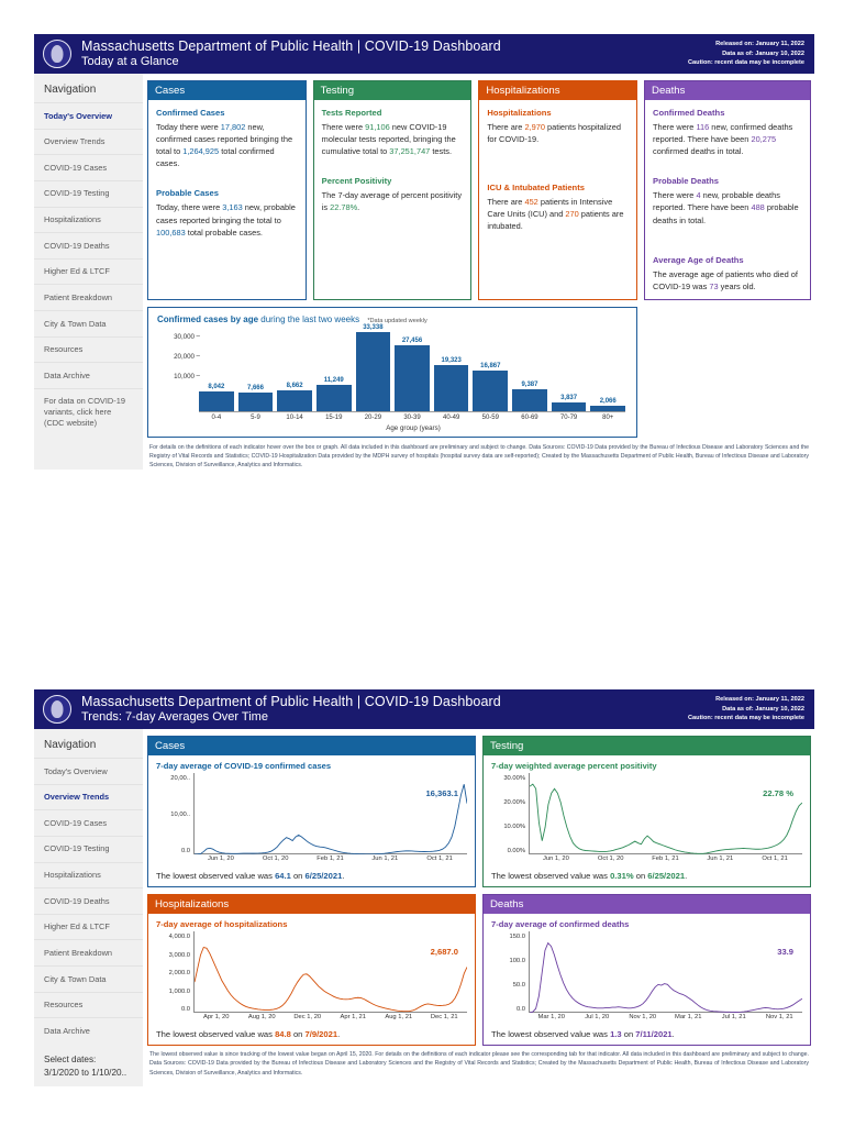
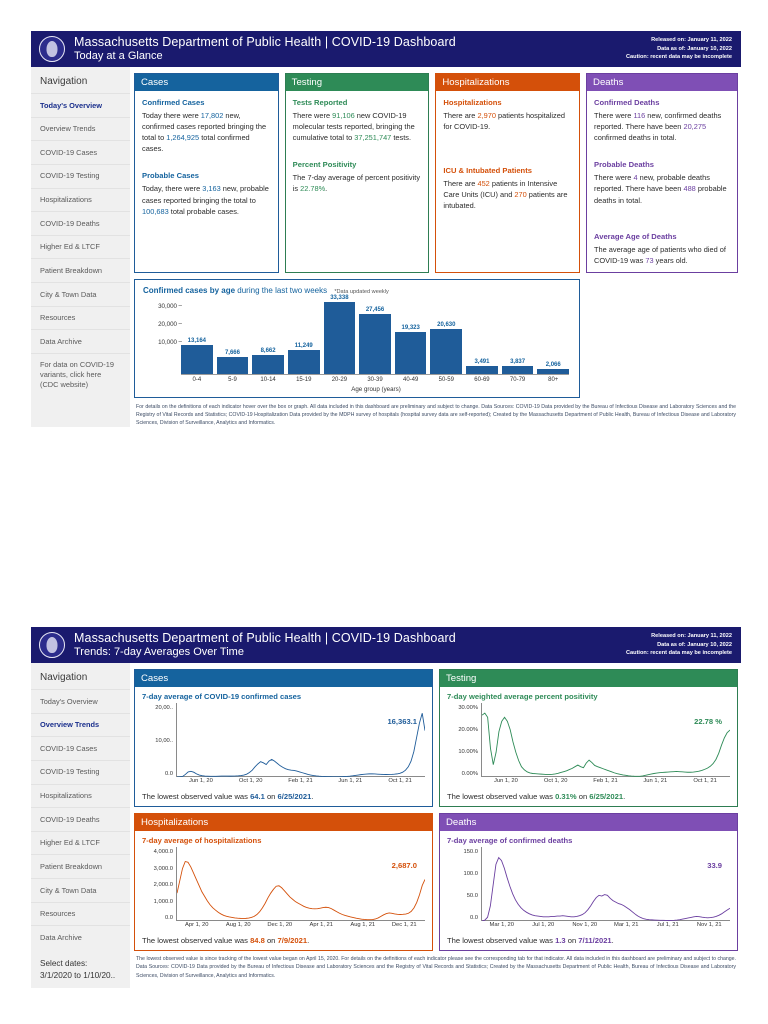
Confirmed cases by age/0-4: 8,042 -> 13,164
Confirmed cases by age/50-59: 16,867 -> 20,630
Confirmed cases by age/60-69: 9,387 -> 3,491
